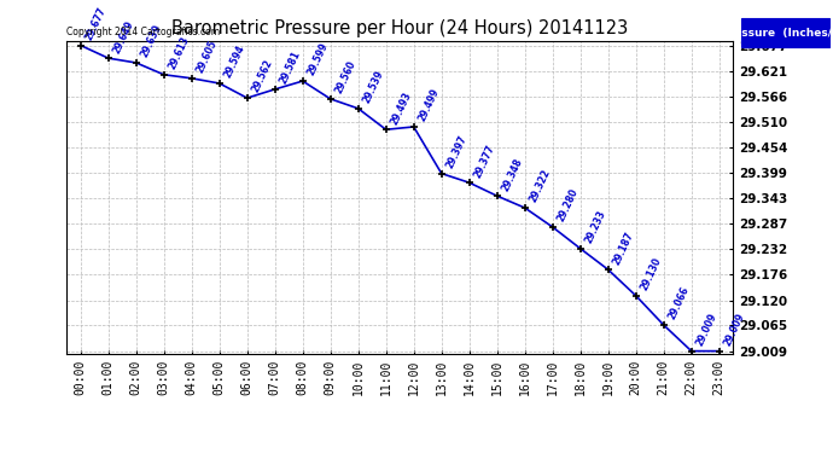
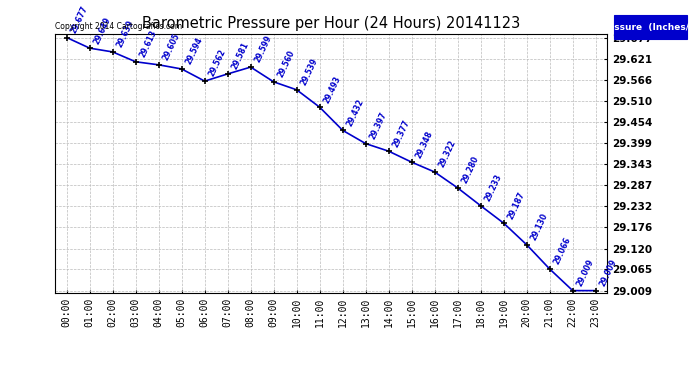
12:00: 29.499 -> 29.432
